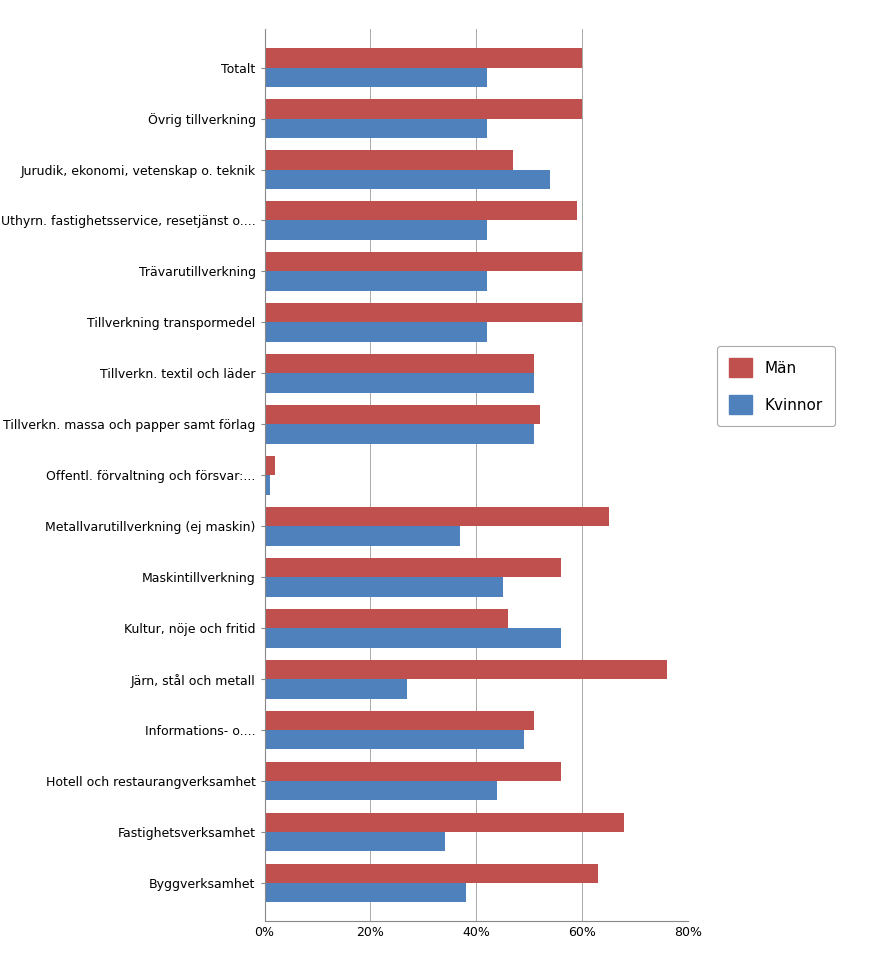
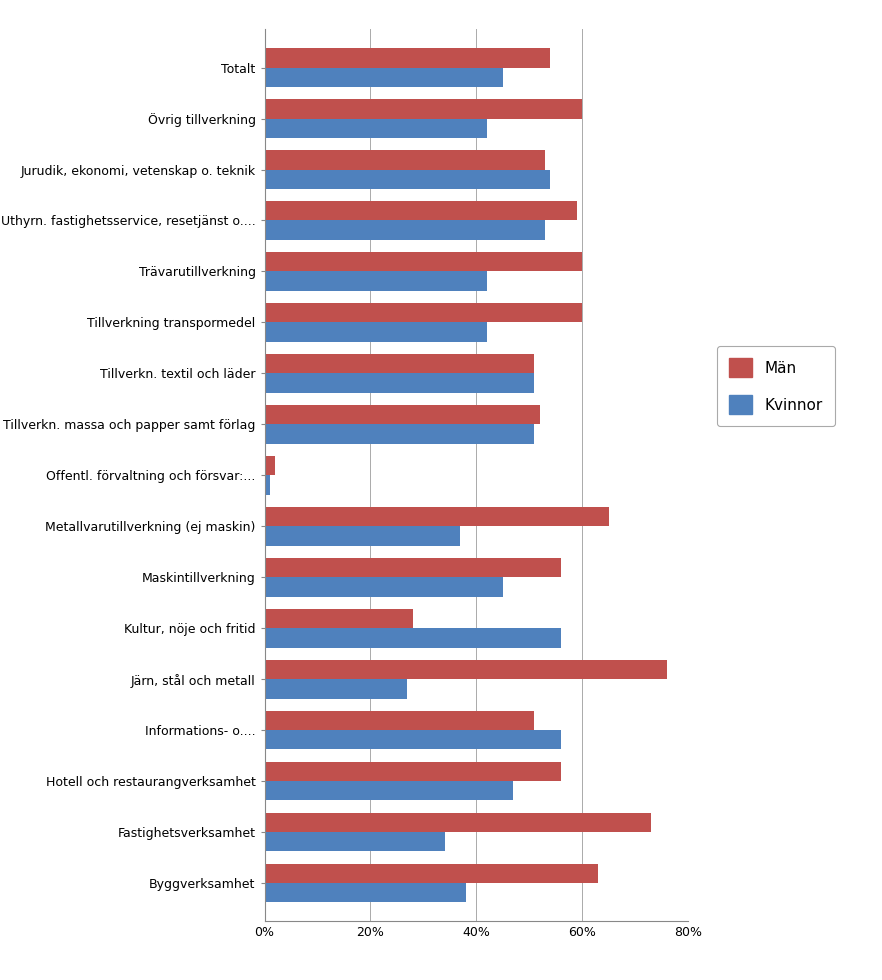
Män/Totalt: 60% -> 54%
Kvinnor/Totalt: 42% -> 45%
Män/Jurudik, ekonomi, vetenskap o. teknik: 47% -> 53%
Kvinnor/Uthyrn. fastighetsservice, resetjänst o....: 42% -> 53%
Män/Kultur, nöje och fritid: 46% -> 28%
Kvinnor/Informations- o....: 49% -> 56%
Kvinnor/Hotell och restaurangverksamhet: 44% -> 47%
Män/Fastighetsverksamhet: 68% -> 73%
